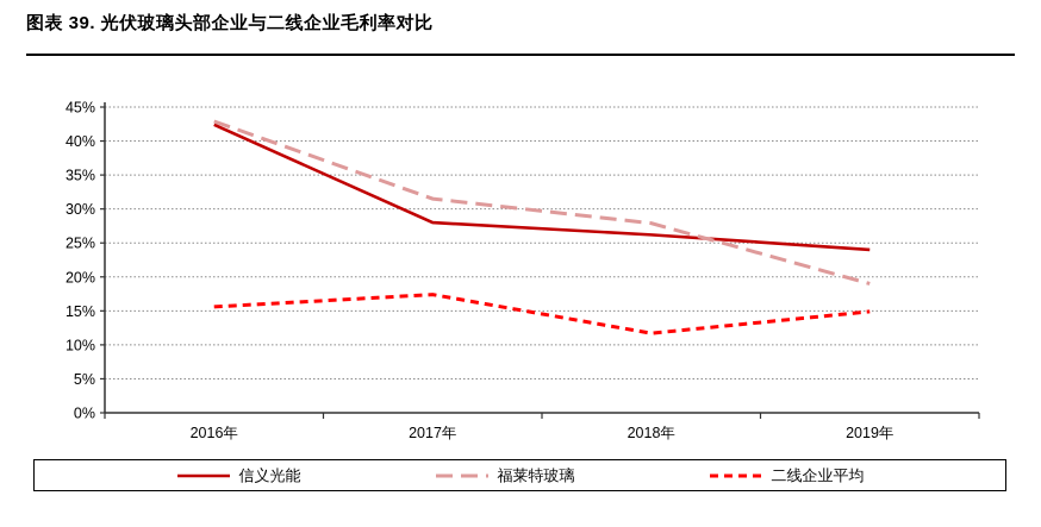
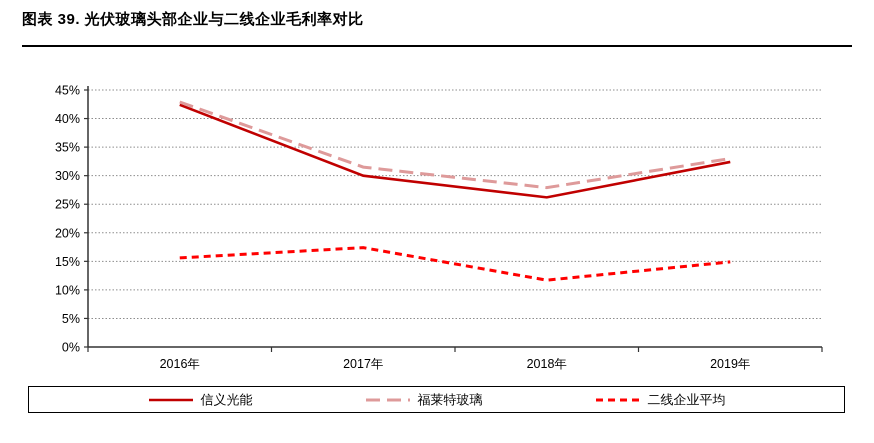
信义光能/2017年: 28% -> 30%
信义光能/2019年: 24% -> 32%
福莱特玻璃/2019年: 19% -> 33%
